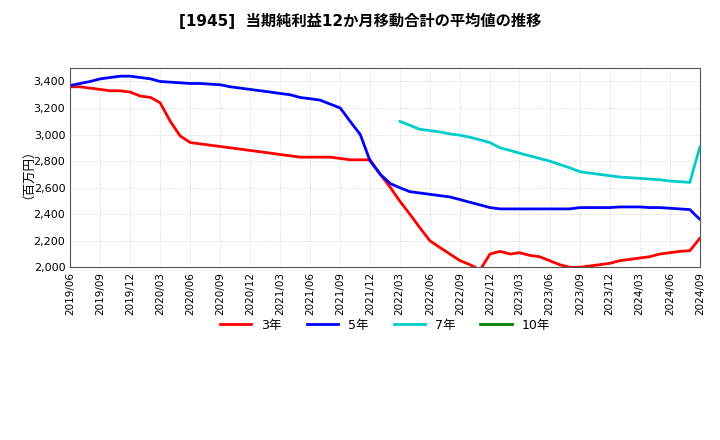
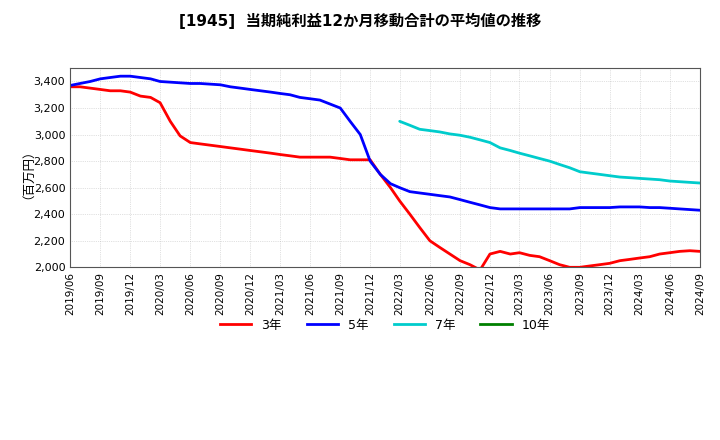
3年/2024/09: 2,220 -> 2,120
5年/2024/09: 2,360 -> 2,430
7年/2024/09: 2,910 -> 2,640
